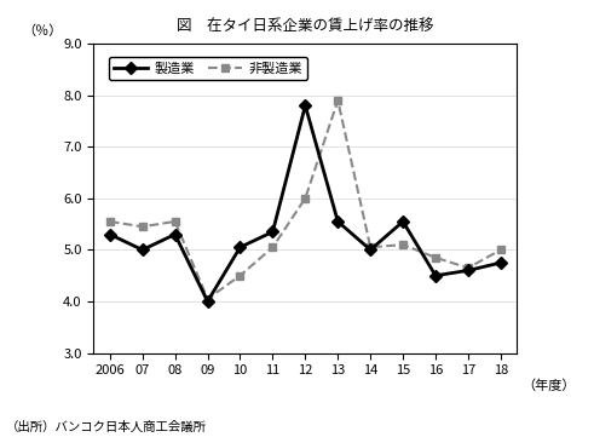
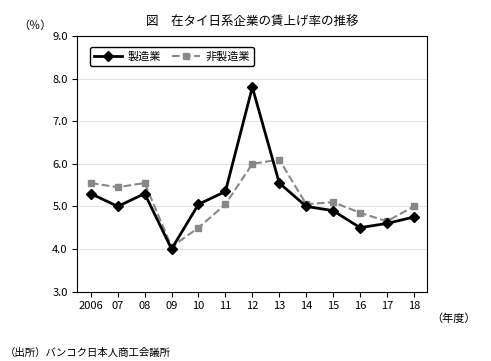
非製造業/13: 7.90 -> 6.10
製造業/15: 5.55 -> 4.90
